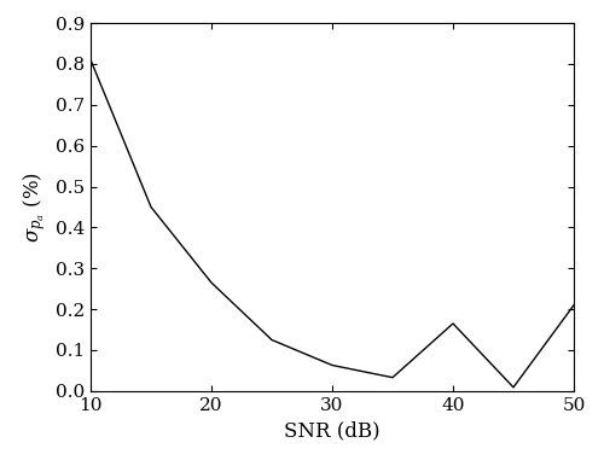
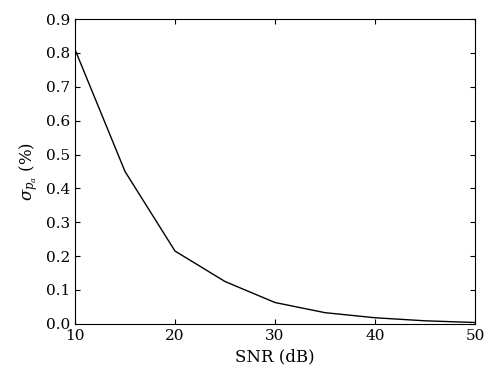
20: 0.265 -> 0.215
40: 0.165 -> 0.018
50: 0.210 -> 0.004
